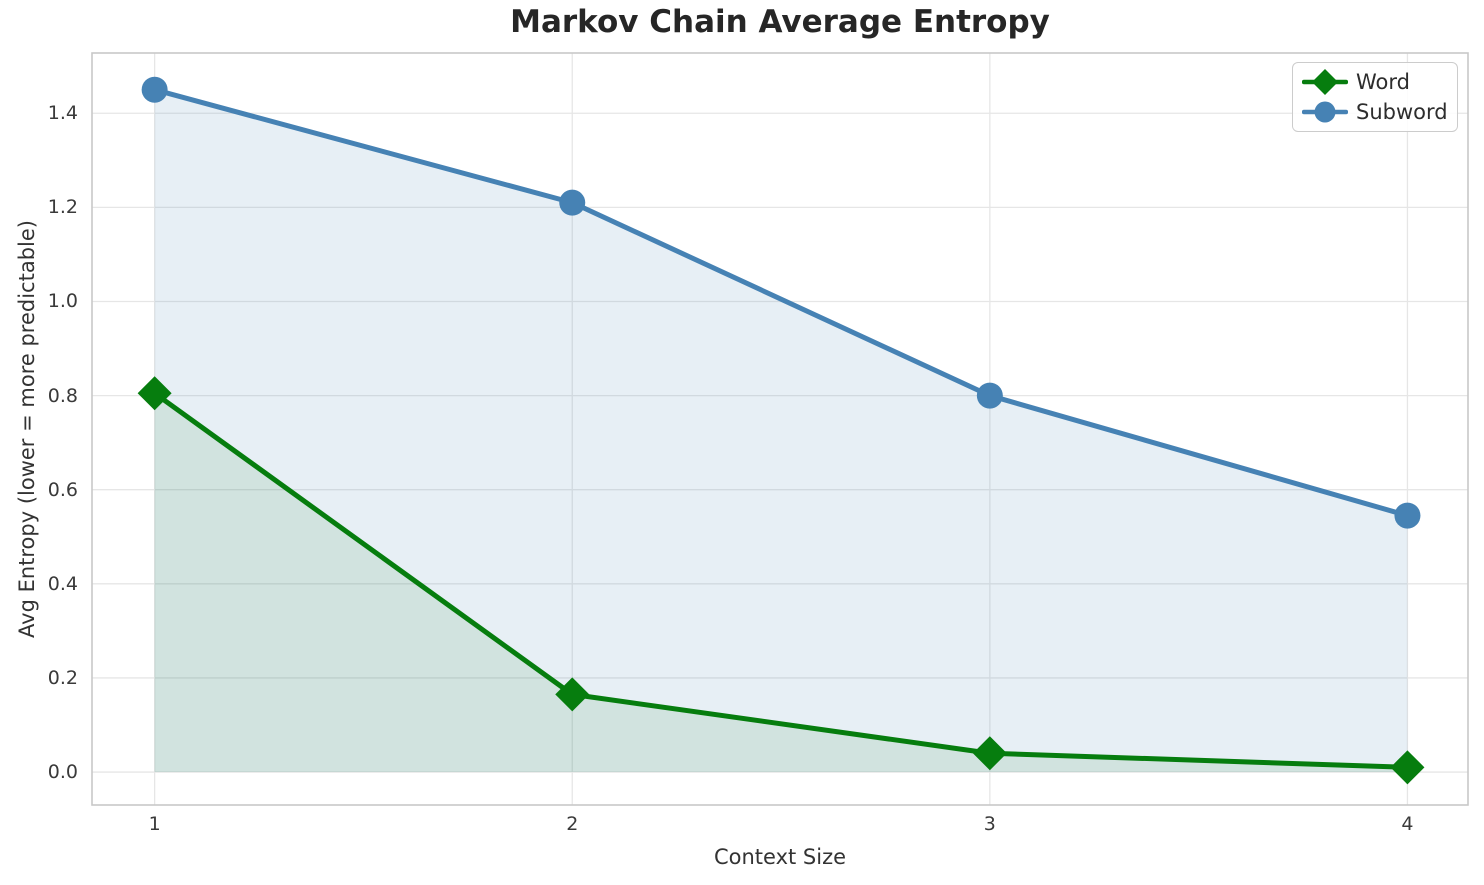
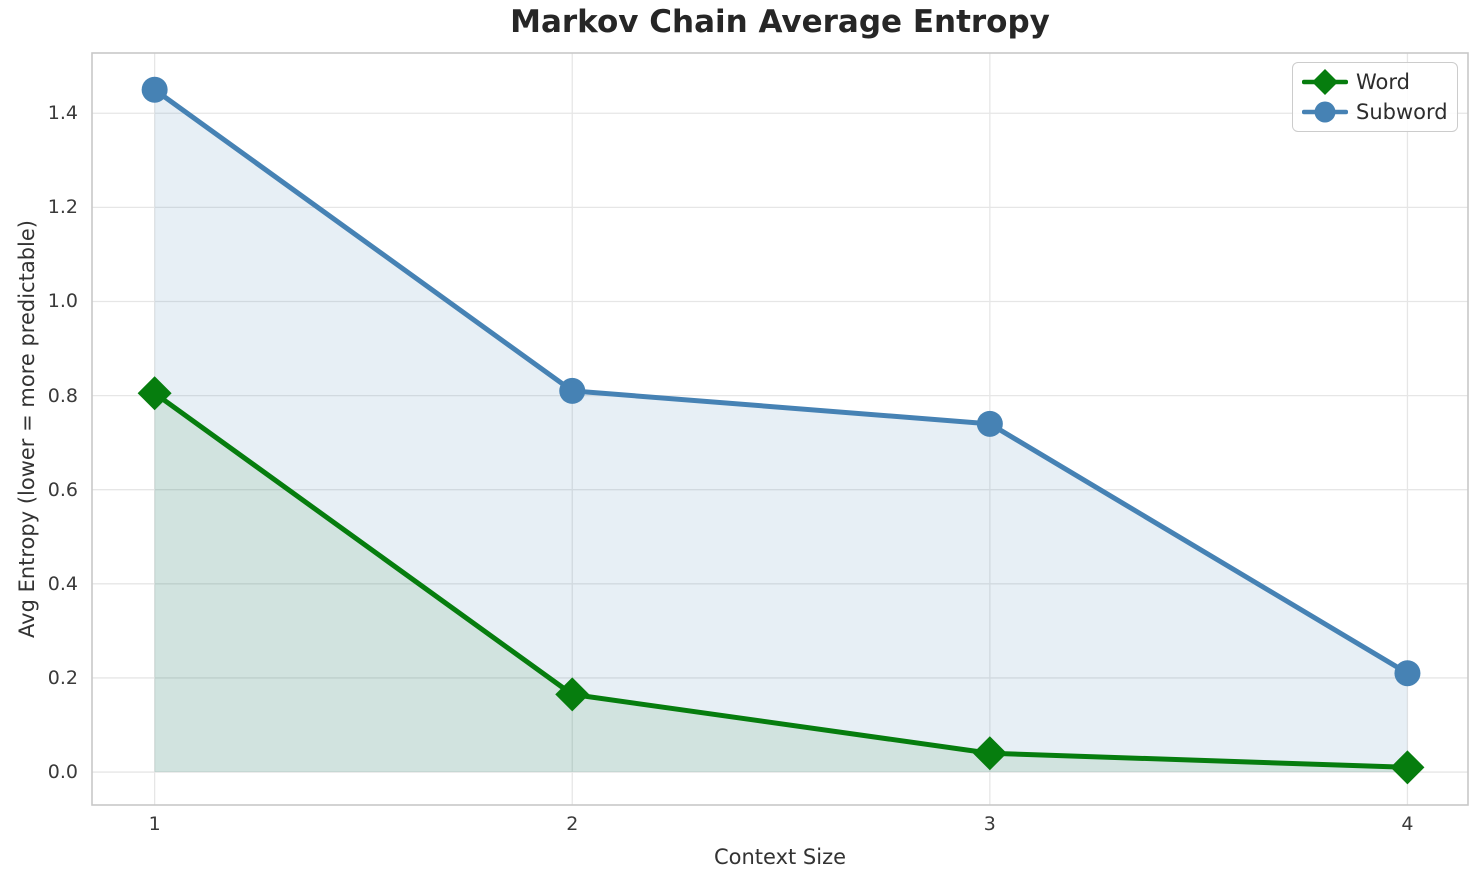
Subword/2: 1.21 -> 0.81
Subword/3: 0.80 -> 0.74
Subword/4: 0.55 -> 0.21
